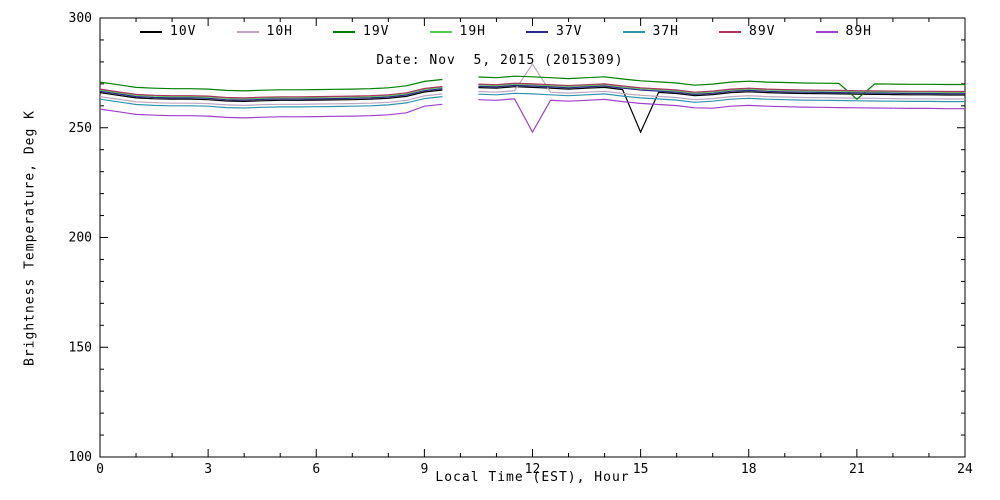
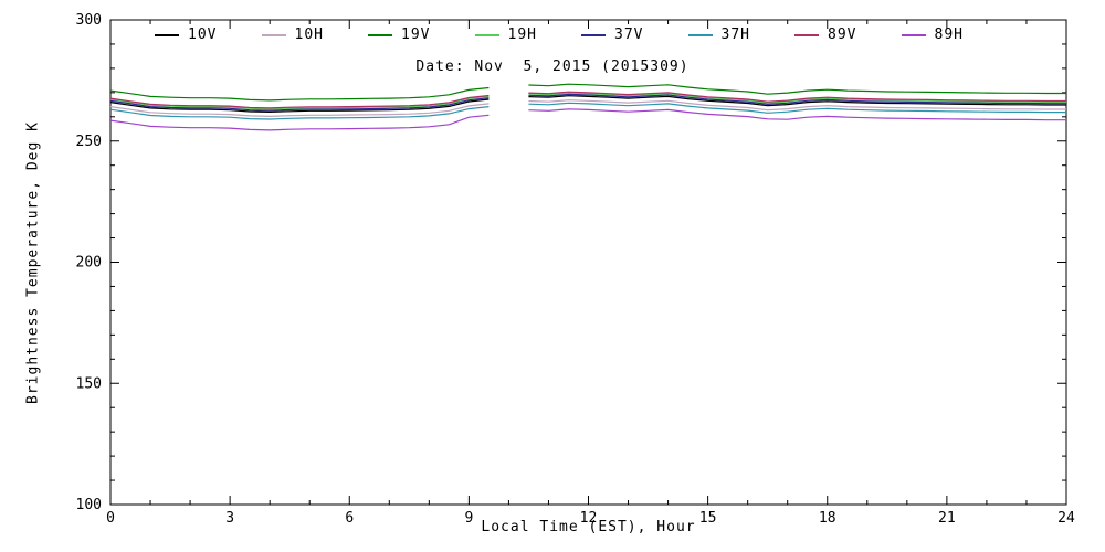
10H/12: 279 -> 267
89H/12: 248 -> 263
10V/15: 248 -> 267
19V/21: 263 -> 270
